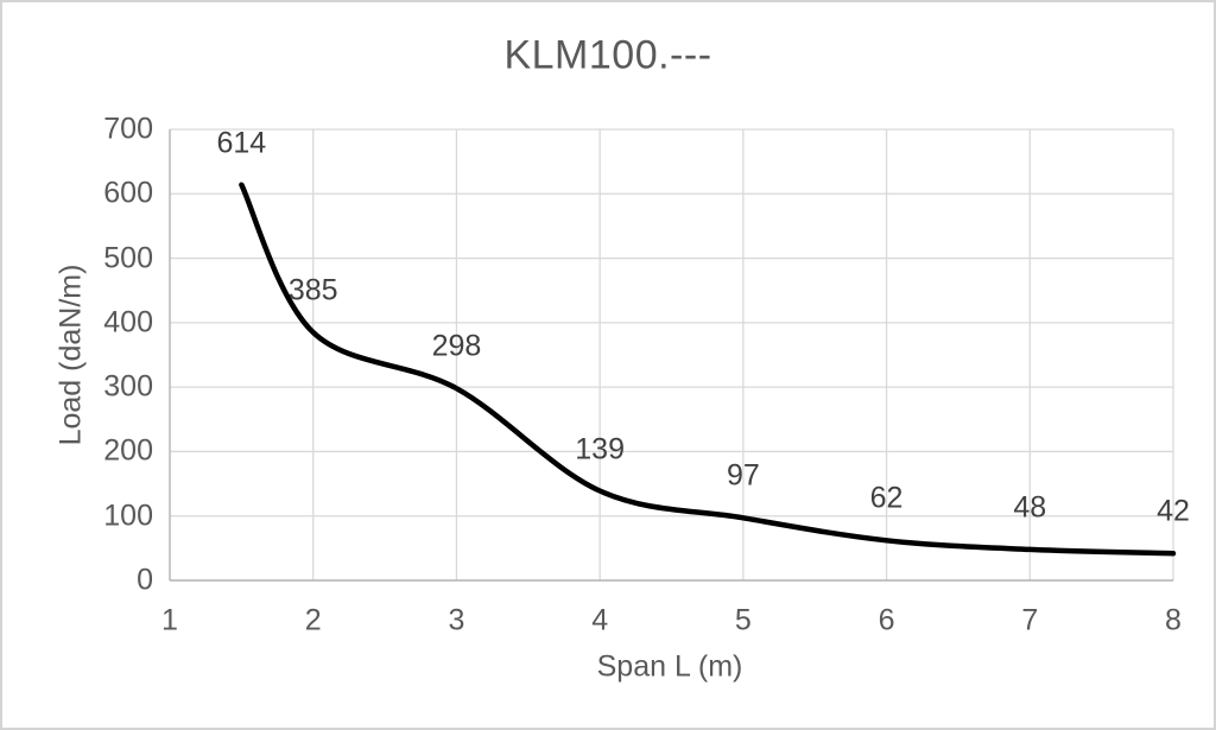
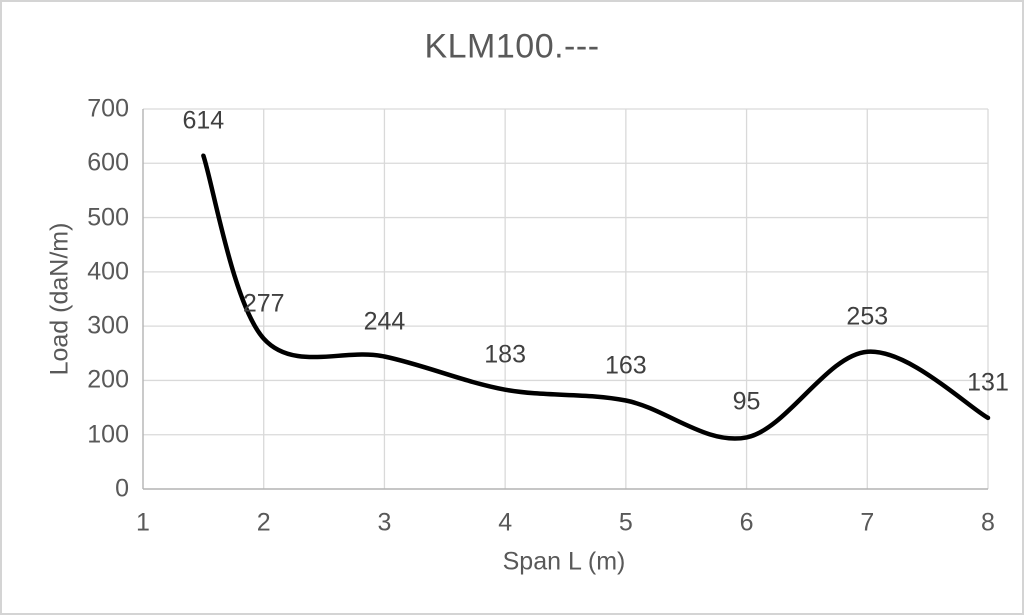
2: 385 -> 277
3: 298 -> 244
4: 139 -> 183
5: 97 -> 163
6: 62 -> 95
7: 48 -> 253
8: 42 -> 131
